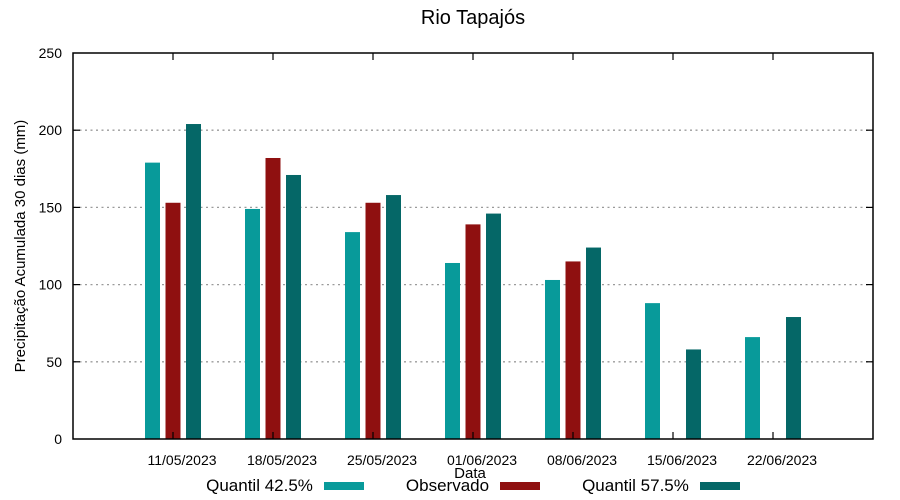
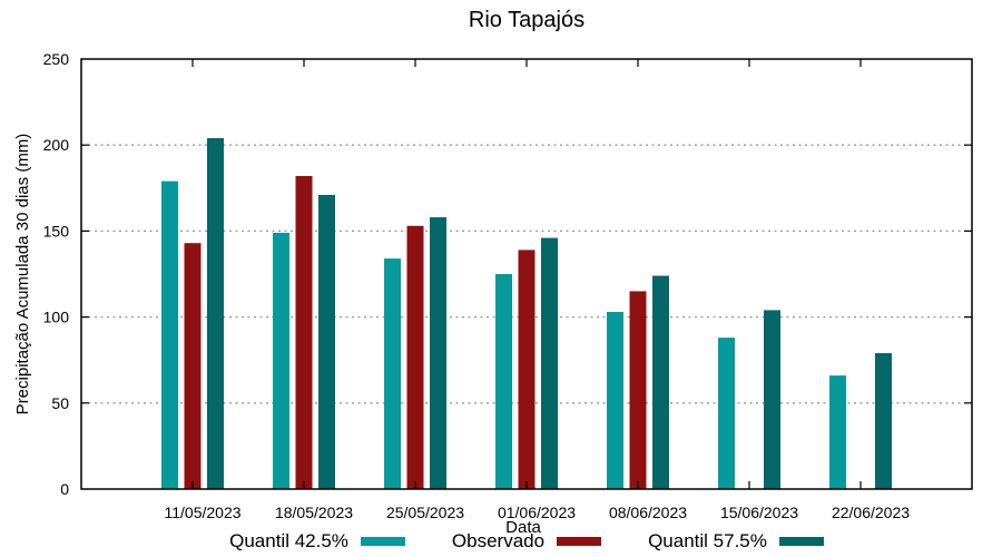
Observado/11/05/2023: 153 -> 143
Quantil 42.5%/01/06/2023: 114 -> 125
Quantil 57.5%/15/06/2023: 58 -> 104
